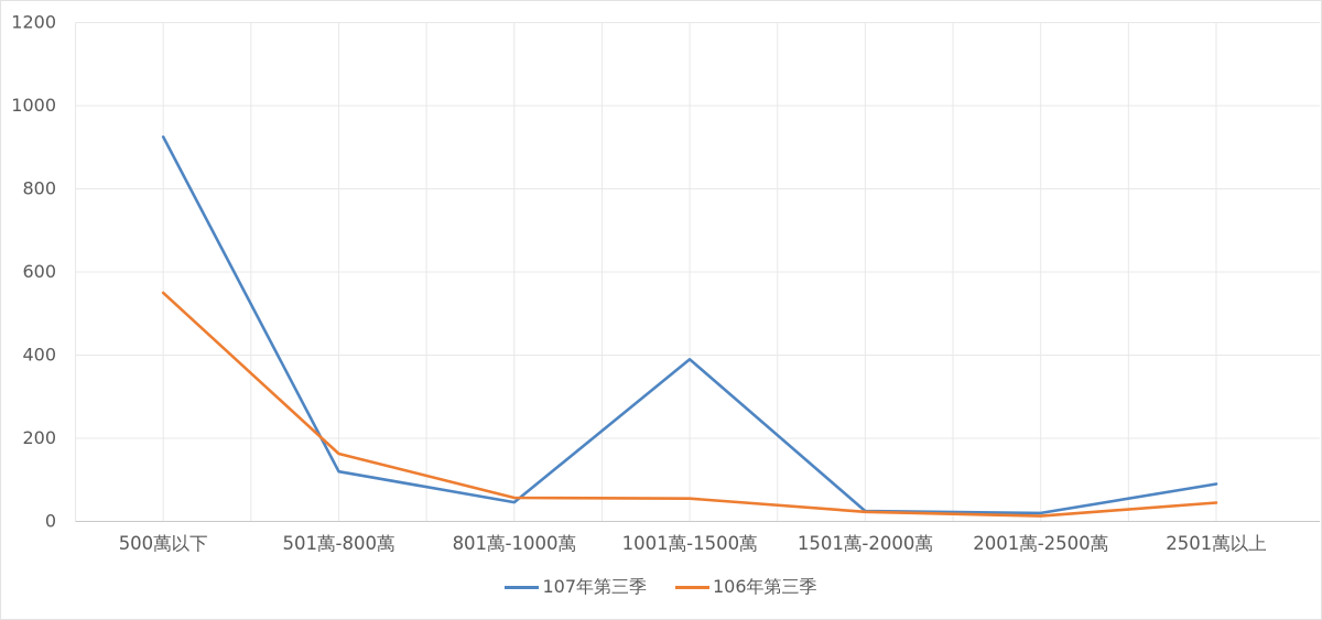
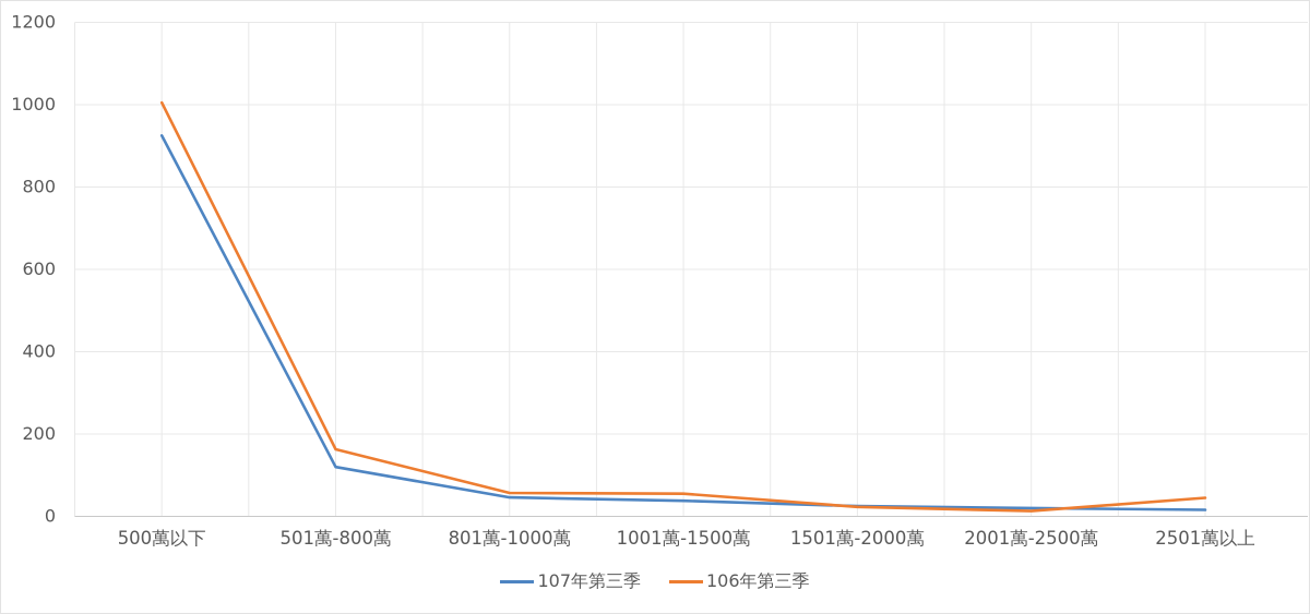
106年第三季/500萬以下: 550 -> 1000
107年第三季/1001萬-1500萬: 390 -> 40
107年第三季/2501萬以上: 90 -> 20
